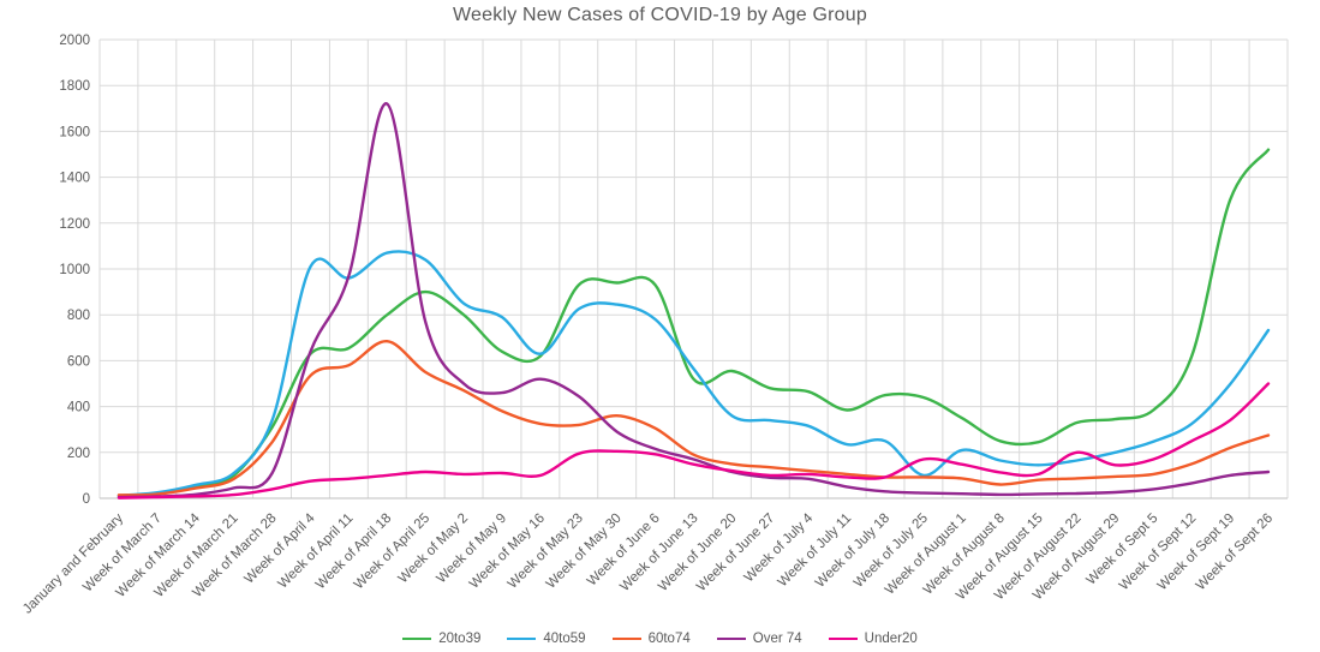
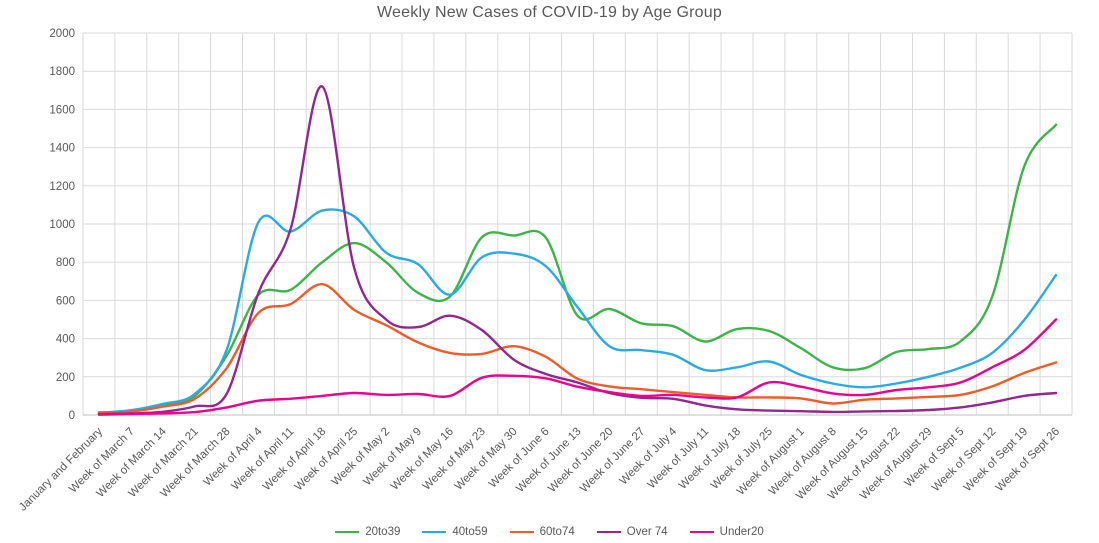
40to59/Week of July 25: 100 -> 280
Under20/Week of August 22: 200 -> 130
